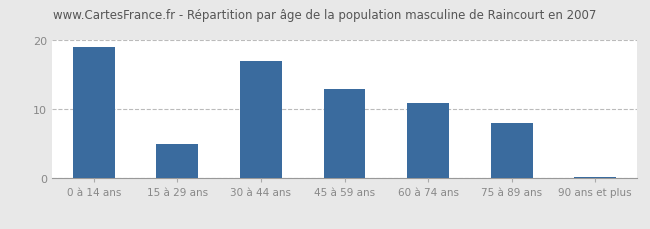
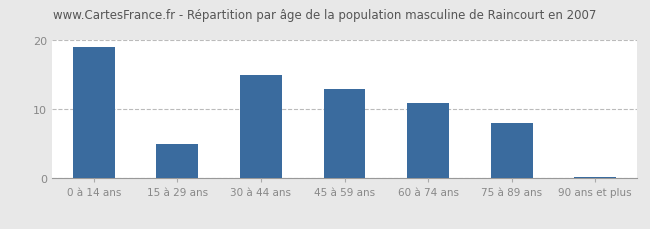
30 à 44 ans: 17.0 -> 15.0
